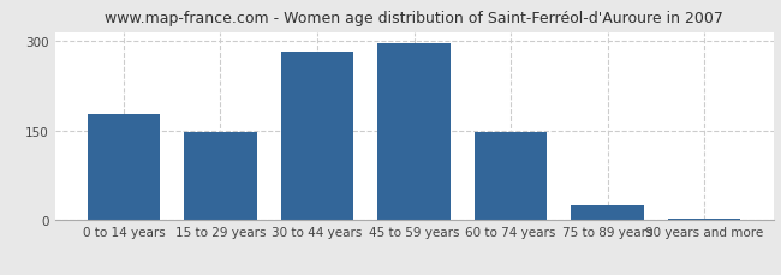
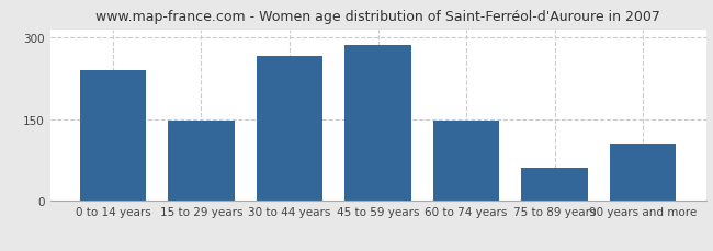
0 to 14 years: 178 -> 240
30 to 44 years: 282 -> 265
45 to 59 years: 296 -> 285
75 to 89 years: 25 -> 60
90 years and more: 3 -> 105
